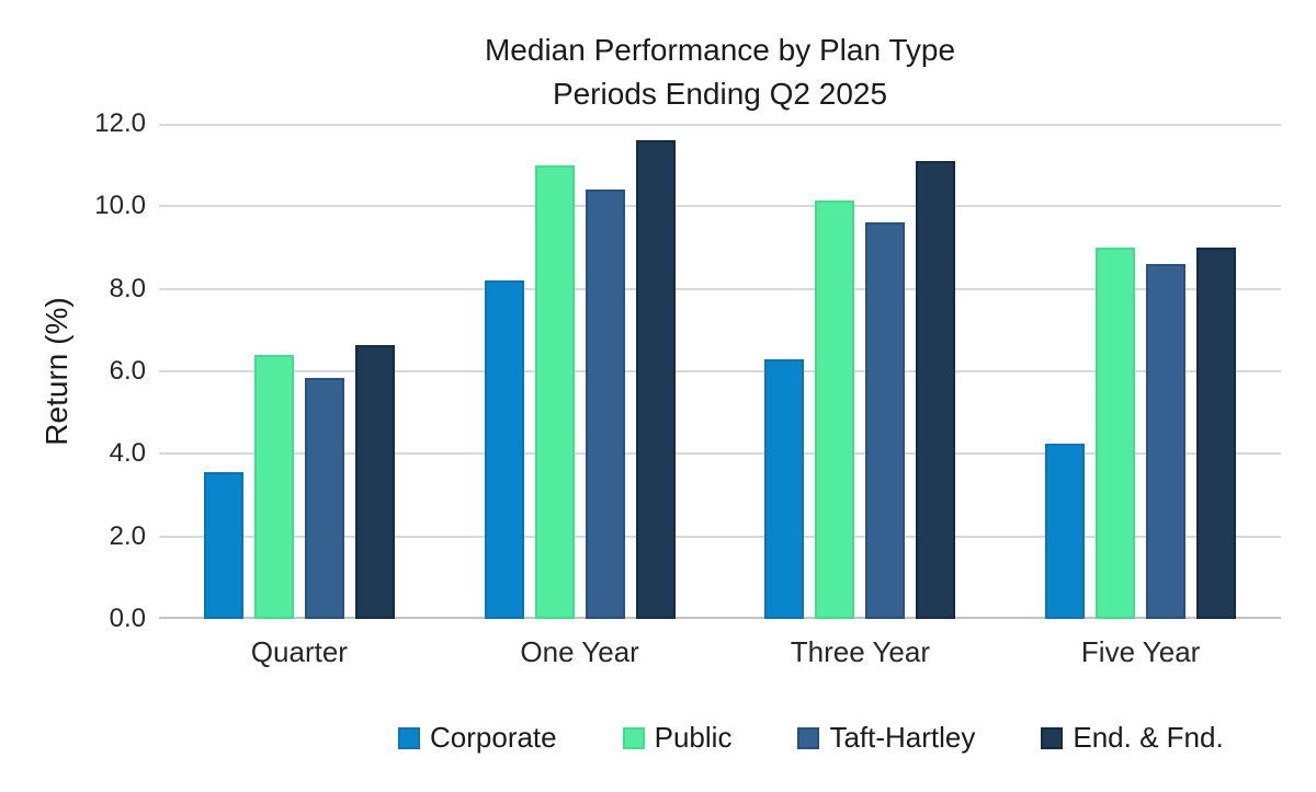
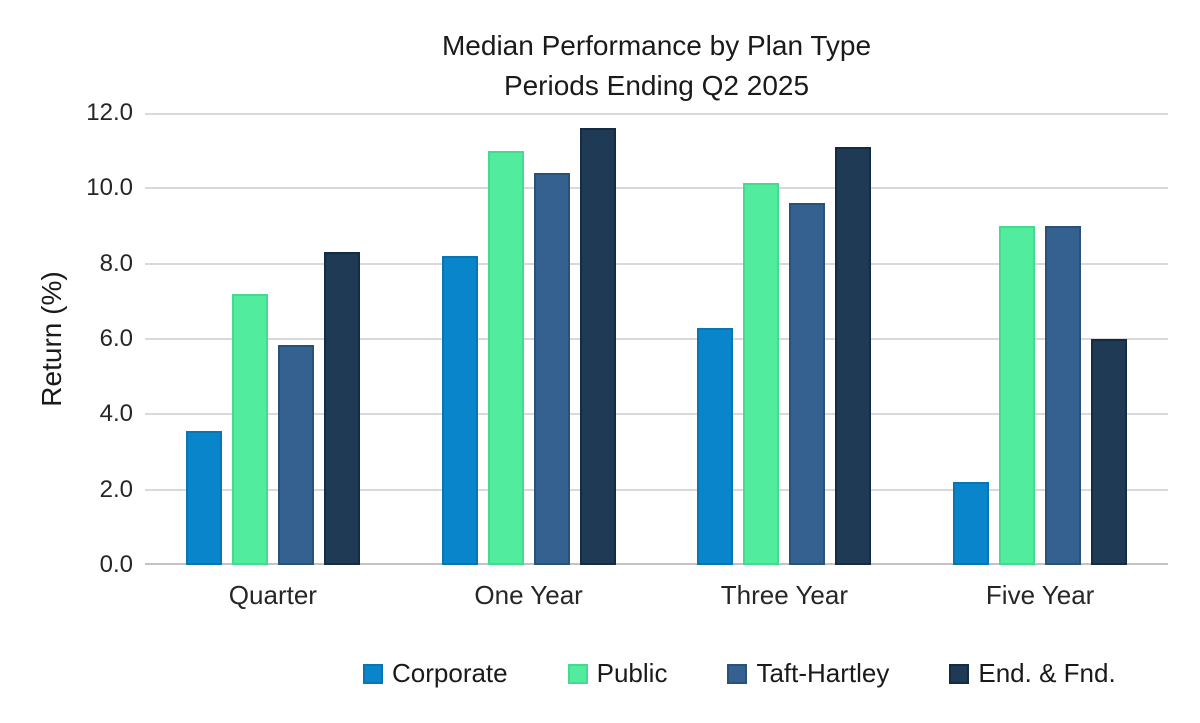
Public/Quarter: 6.4 -> 7.2
End. & Fnd./Quarter: 6.7 -> 8.3
Corporate/Five Year: 4.2 -> 2.2
Taft-Hartley/Five Year: 8.6 -> 9.0
End. & Fnd./Five Year: 9.0 -> 6.0
